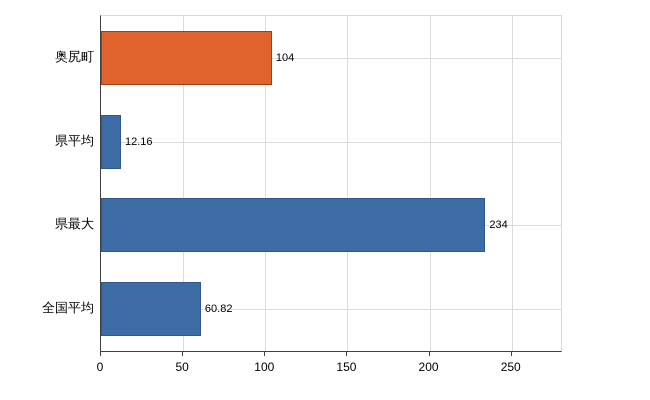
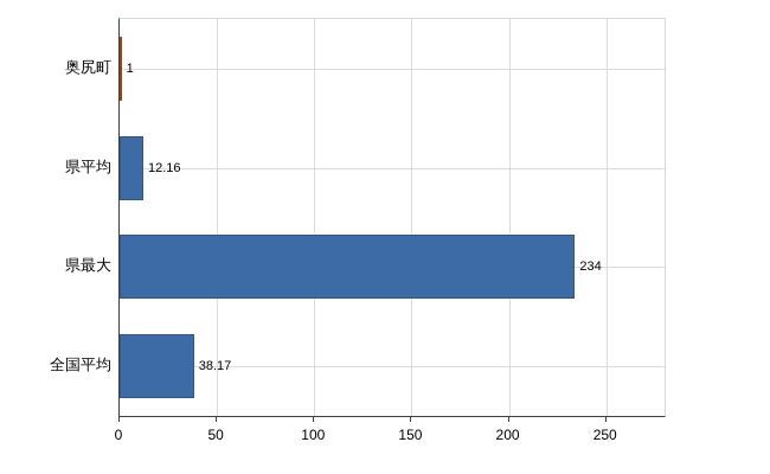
奥尻町: 104 -> 1
全国平均: 60.82 -> 38.17
